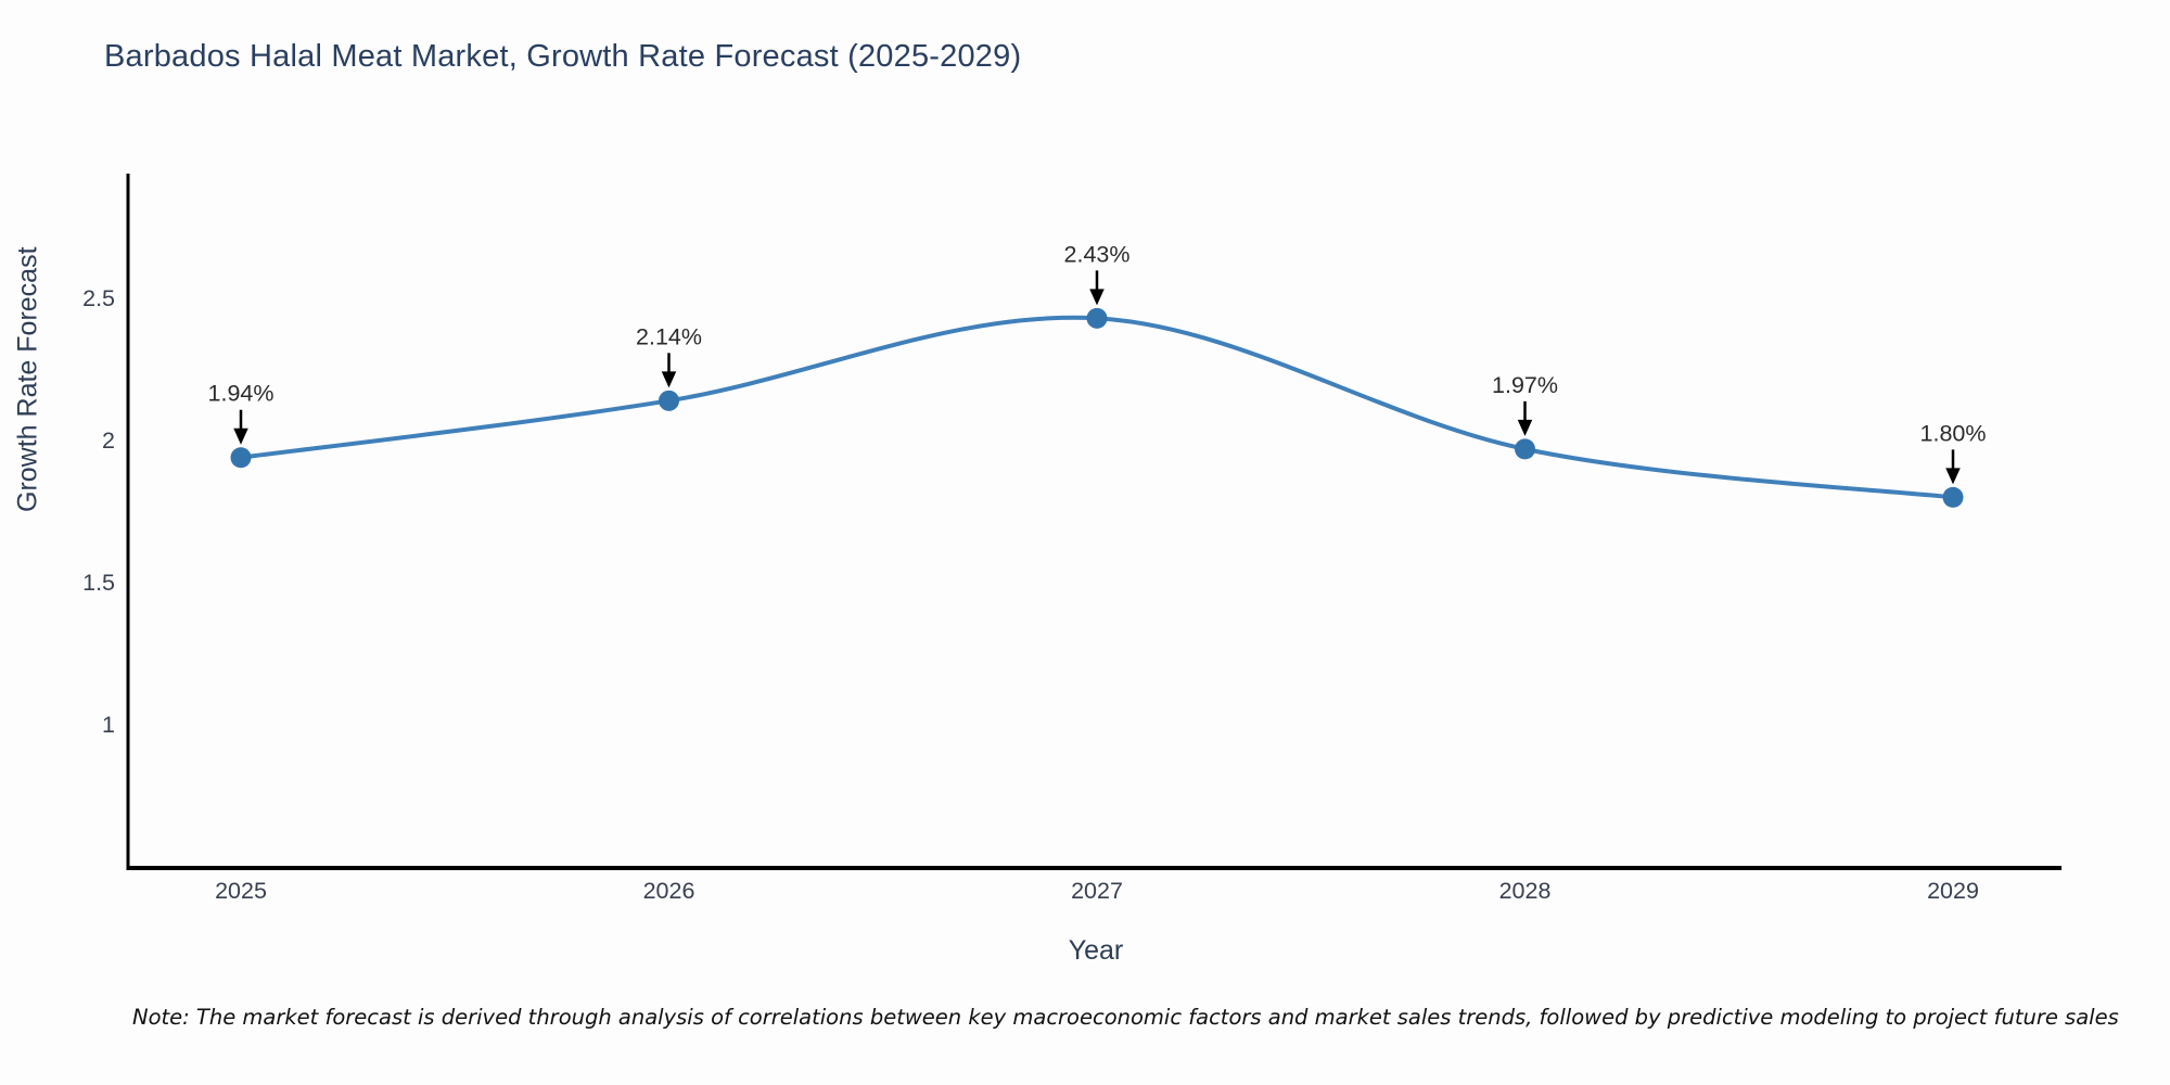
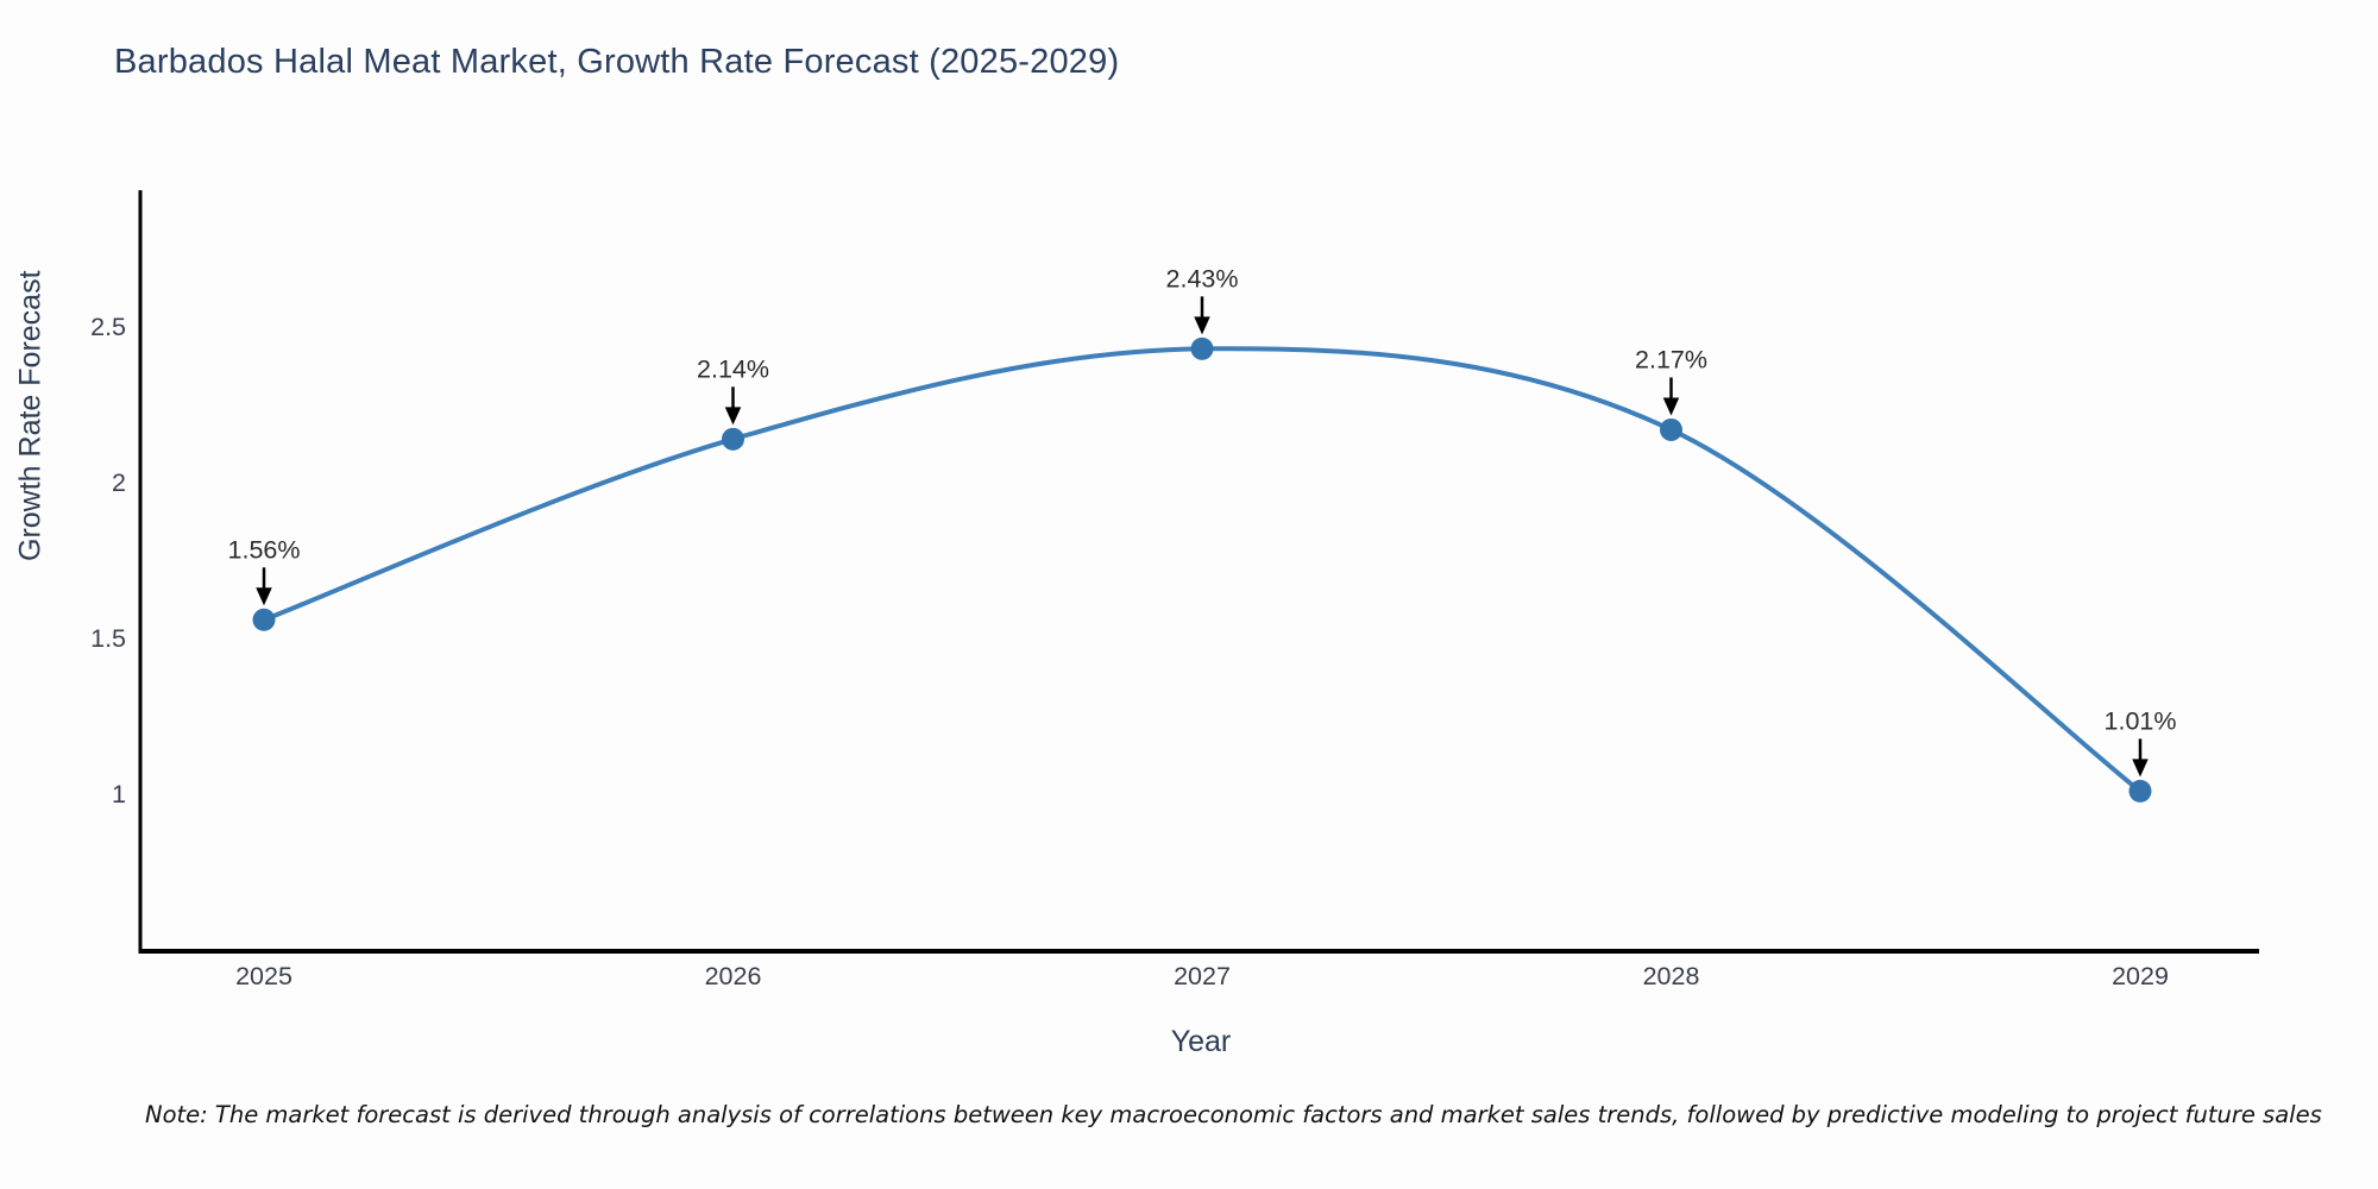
2025: 1.94% -> 1.56%
2028: 1.97% -> 2.17%
2029: 1.80% -> 1.01%
